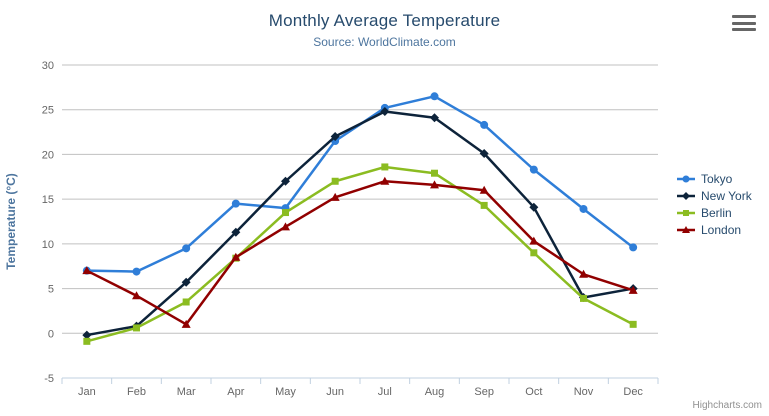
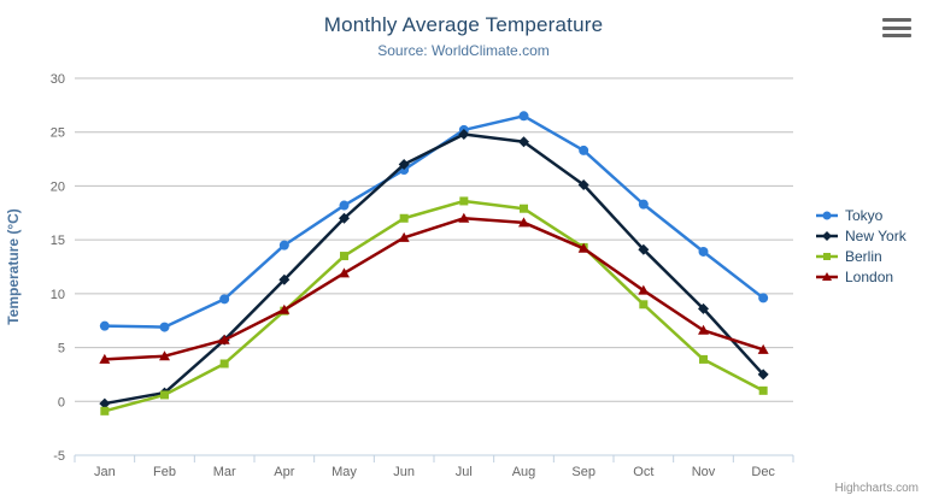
London/Jan: 7 -> 4
London/Mar: 1 -> 6
Tokyo/May: 14 -> 18
London/Sep: 16 -> 14
New York/Nov: 4 -> 9
New York/Dec: 5 -> 2
